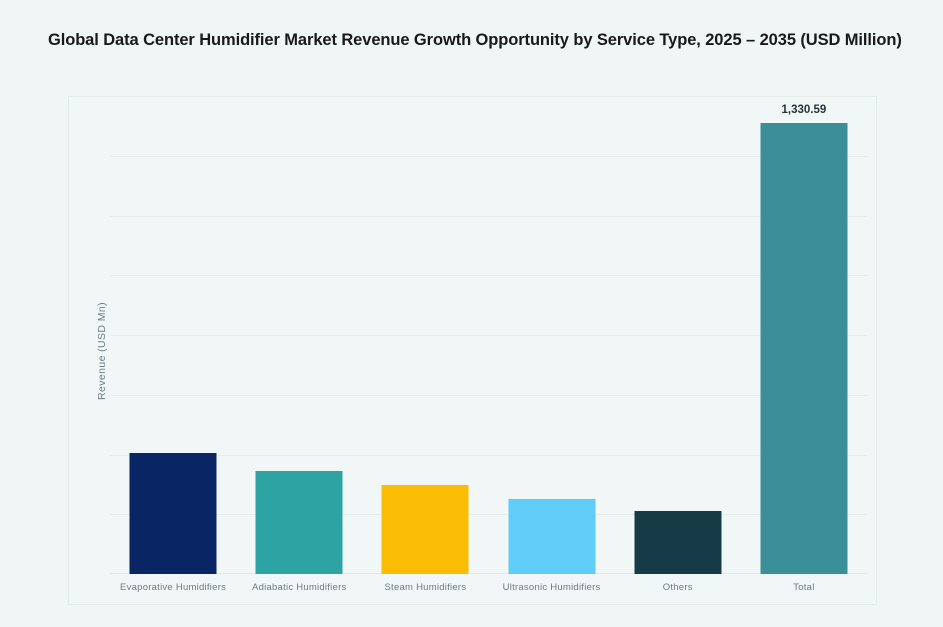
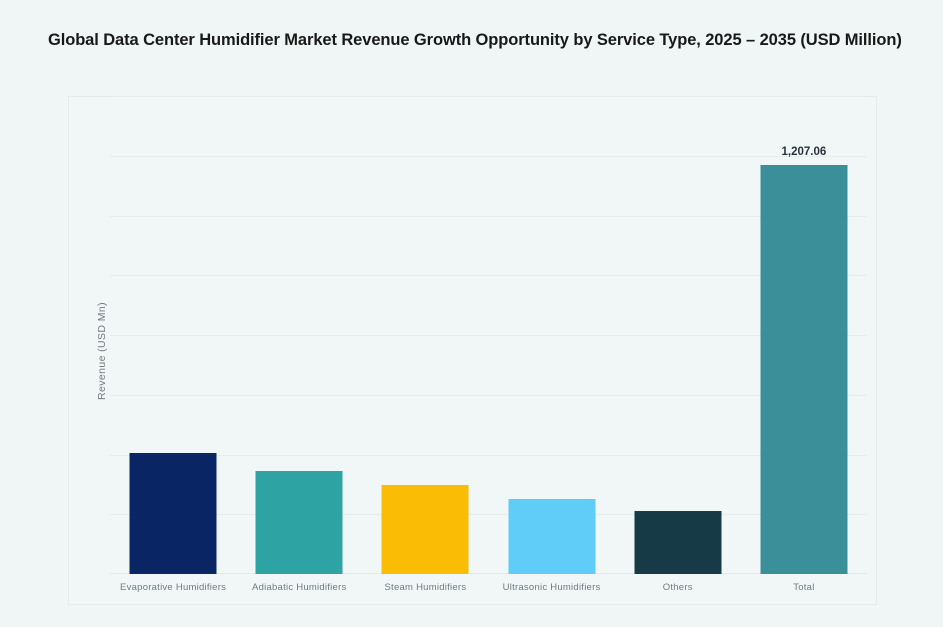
Total: 1,330.59 -> 1,207.06
